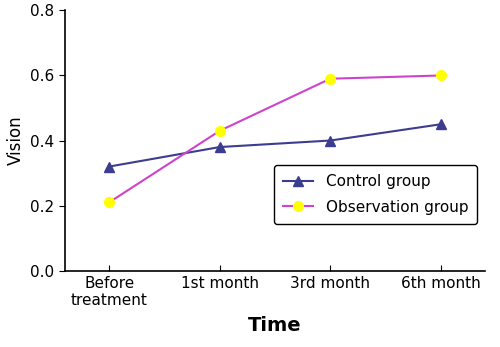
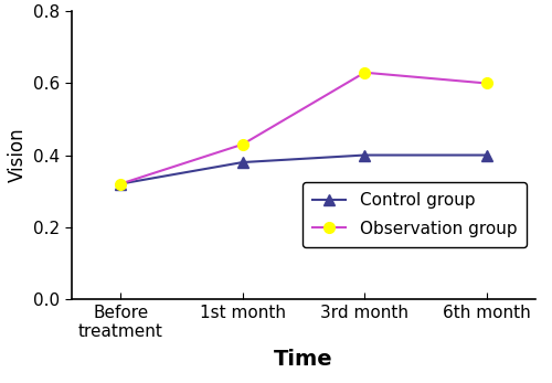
Observation group/Before treatment: 0.21 -> 0.32
Observation group/3rd month: 0.59 -> 0.63
Control group/6th month: 0.45 -> 0.40
